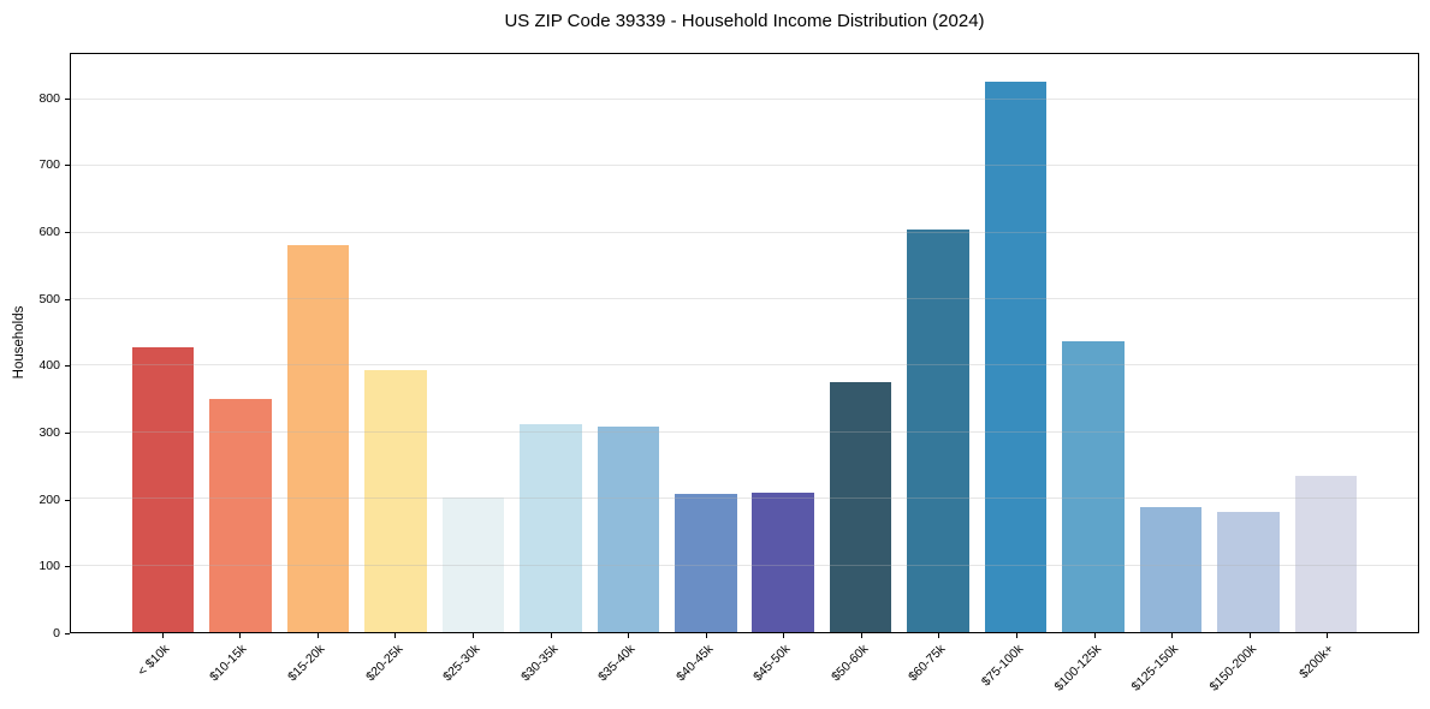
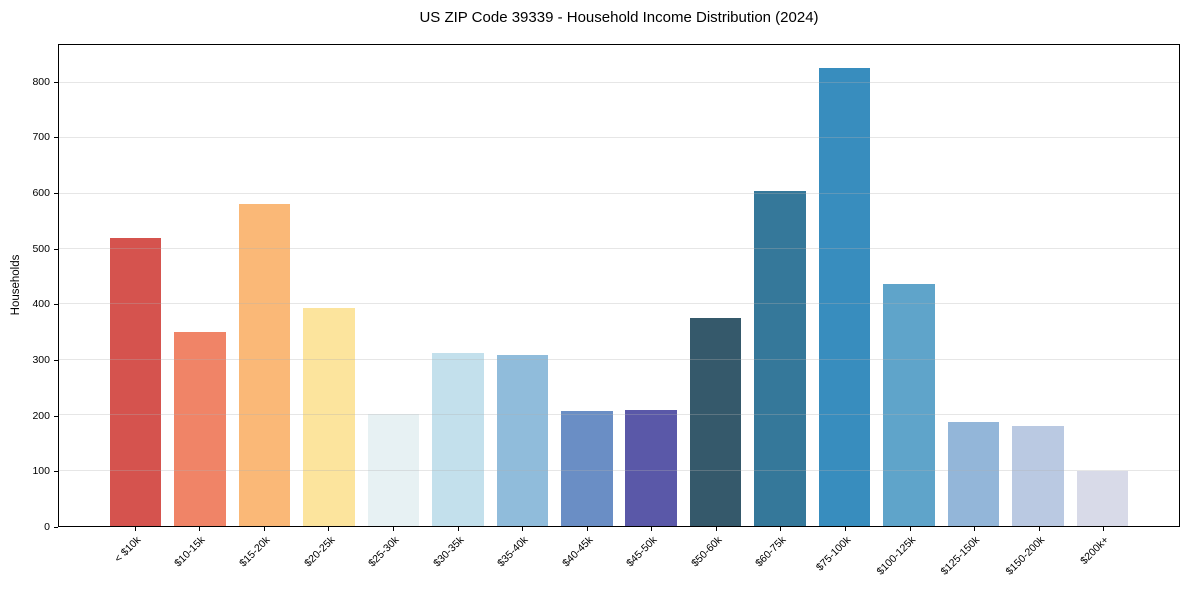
< $10k: 430 -> 520
$200k+: 230 -> 100
